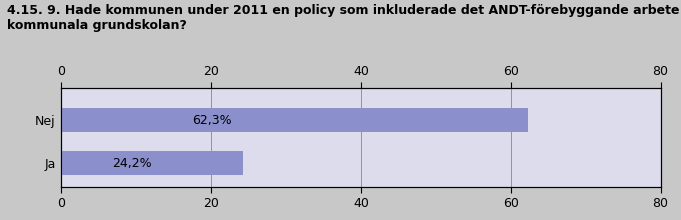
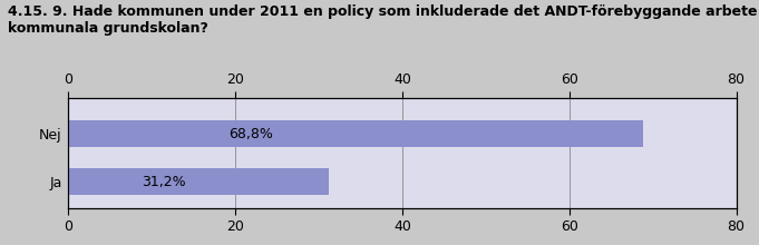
Nej: 62,3% -> 68,8%
Ja: 24,2% -> 31,2%
